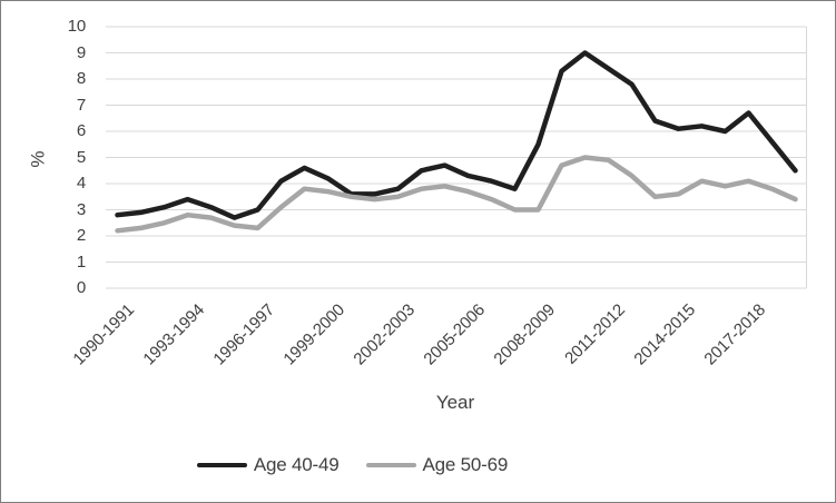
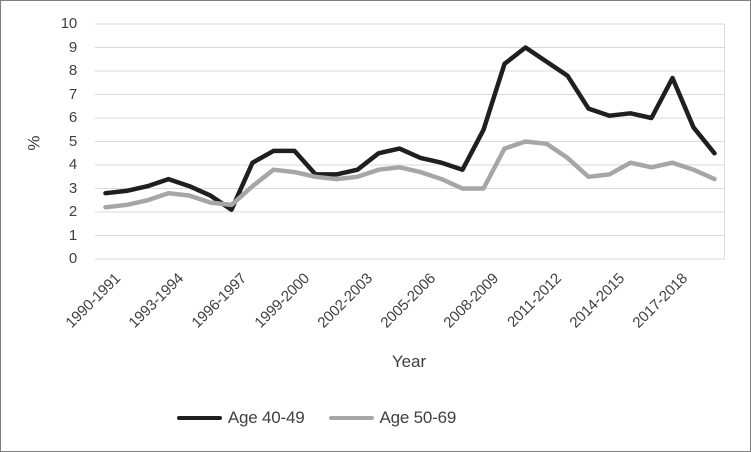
Age 40-49/1996-1997: 3.0 -> 2.1
Age 40-49/1999-2000: 4.2 -> 4.6
Age 40-49/2017-2018: 6.7 -> 7.7
